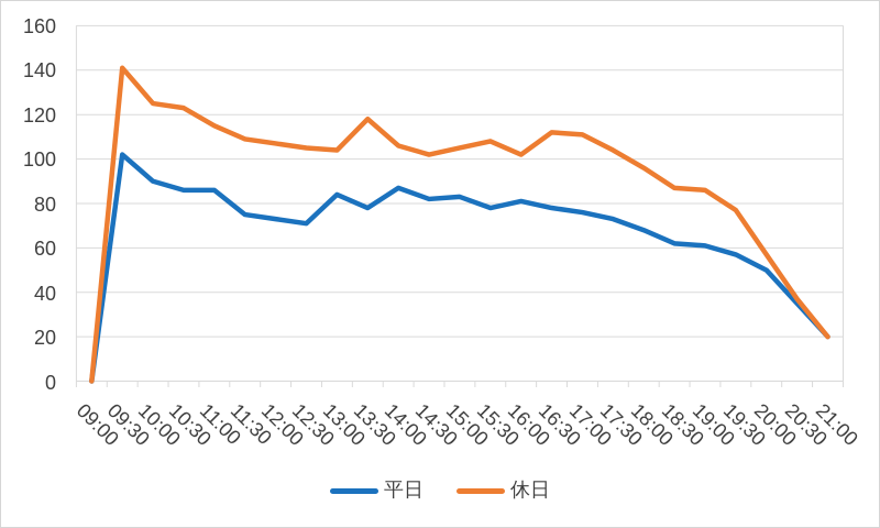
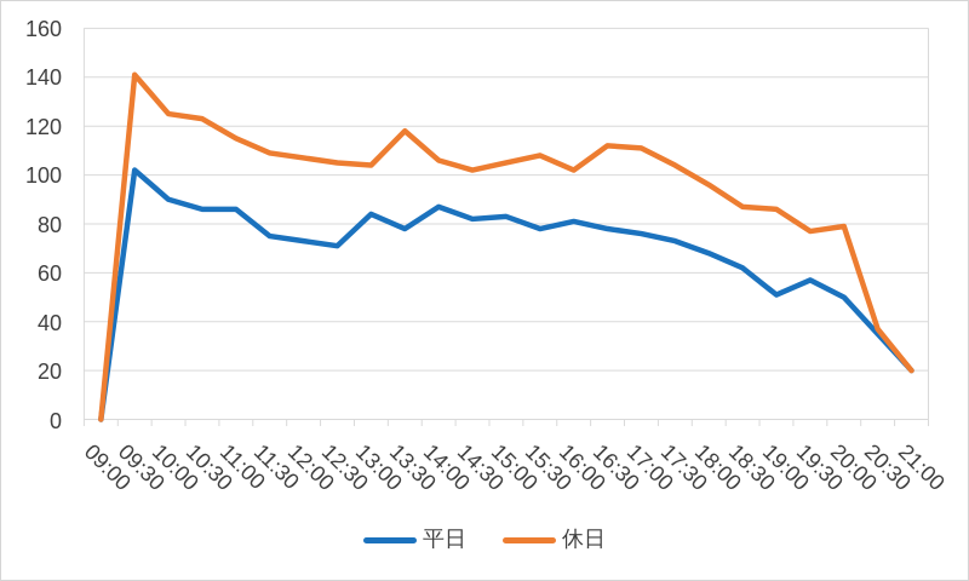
平日/19:00: 61 -> 51
休日/20:00: 57 -> 79
